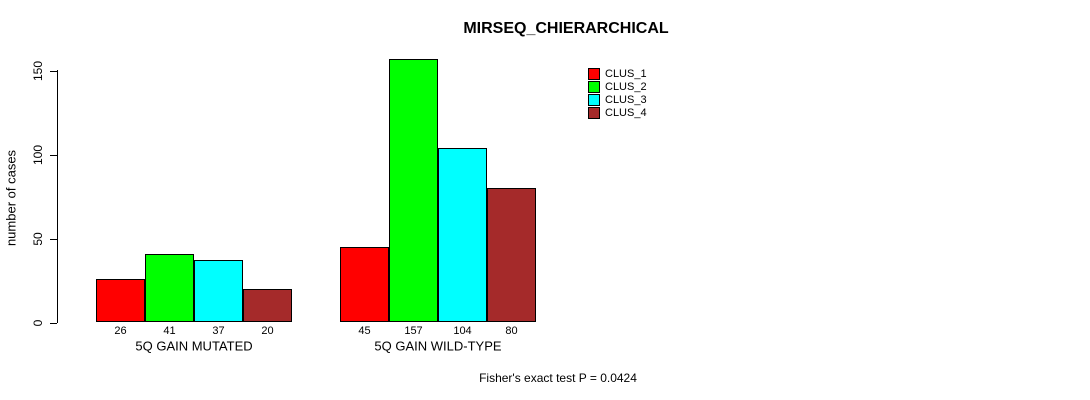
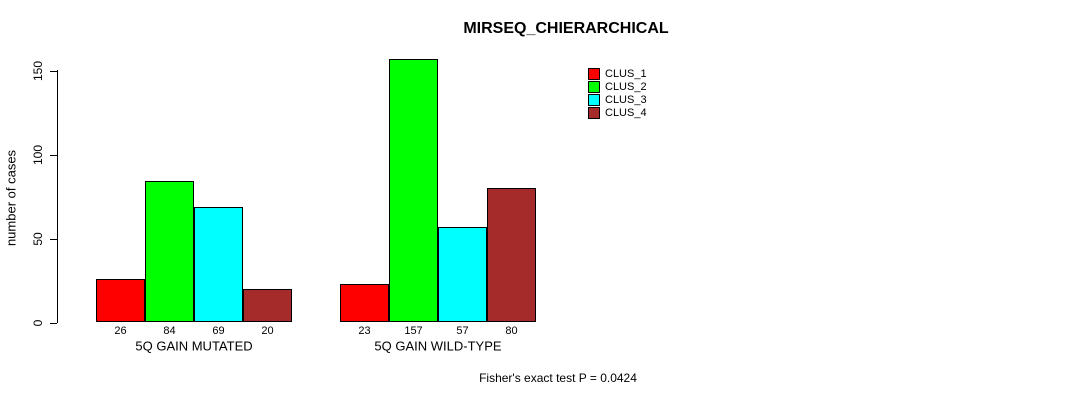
CLUS_2/5Q GAIN MUTATED: 41 -> 84
CLUS_3/5Q GAIN MUTATED: 37 -> 69
CLUS_1/5Q GAIN WILD-TYPE: 45 -> 23
CLUS_3/5Q GAIN WILD-TYPE: 104 -> 57
